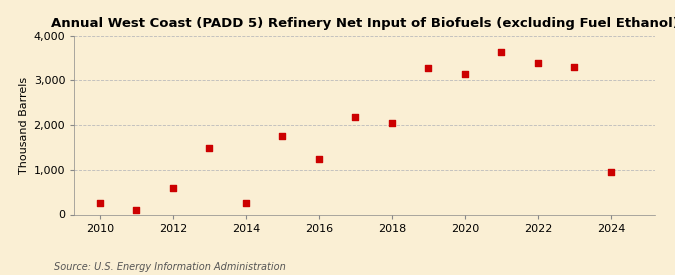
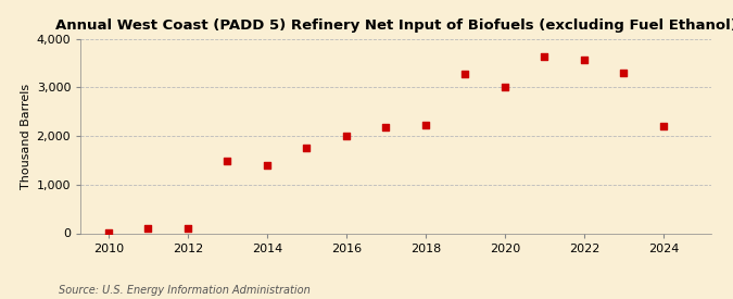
2010: 250 -> 10
2012: 600 -> 110
2014: 250 -> 1,400
2016: 1,250 -> 2,000
2018: 2,050 -> 2,230
2020: 3,150 -> 3,020
2022: 3,400 -> 3,570
2024: 950 -> 2,200
